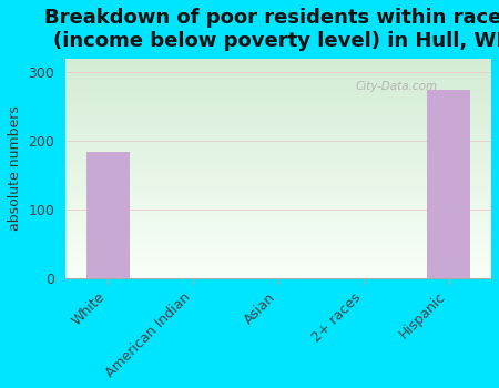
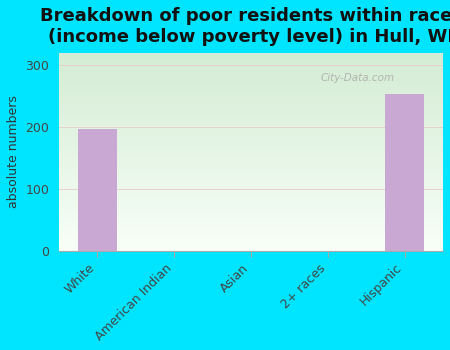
White: 184 -> 197
Hispanic: 274 -> 254
